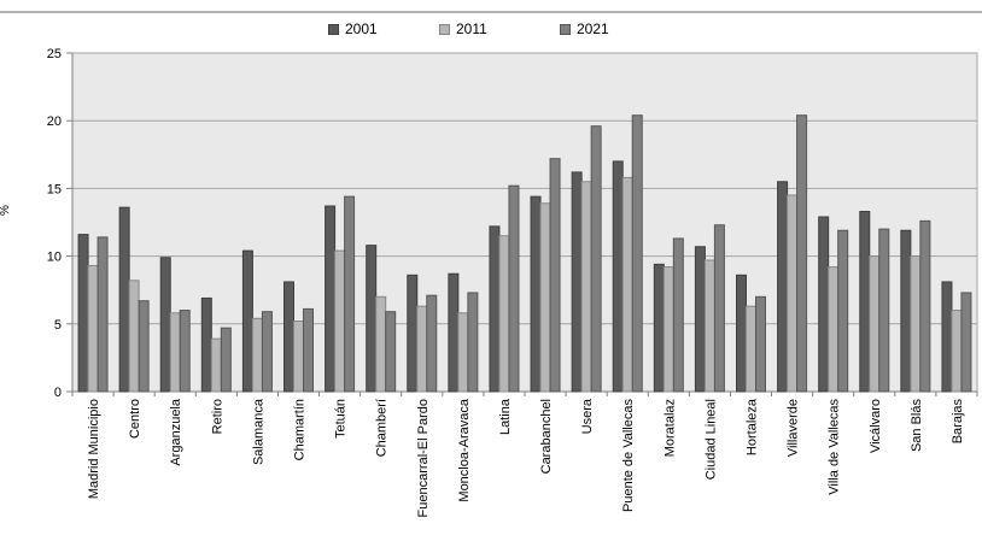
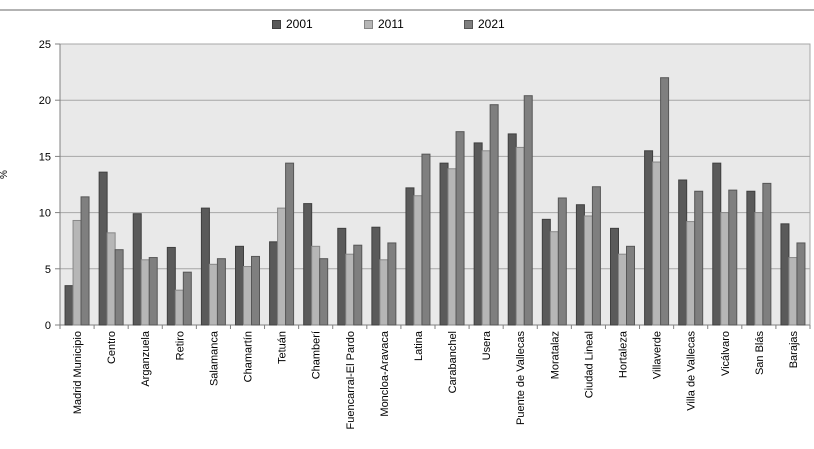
2001/Madrid Municipio: 11.6 -> 3.5
2011/Retiro: 3.9 -> 3.1
2001/Chamartín: 8.1 -> 7.0
2001/Tetuán: 13.7 -> 7.4
2011/Moratalaz: 9.2 -> 8.3
2021/Villaverde: 20.4 -> 22.0
2001/Vicálvaro: 13.3 -> 14.4
2001/Barajas: 8.1 -> 9.0
